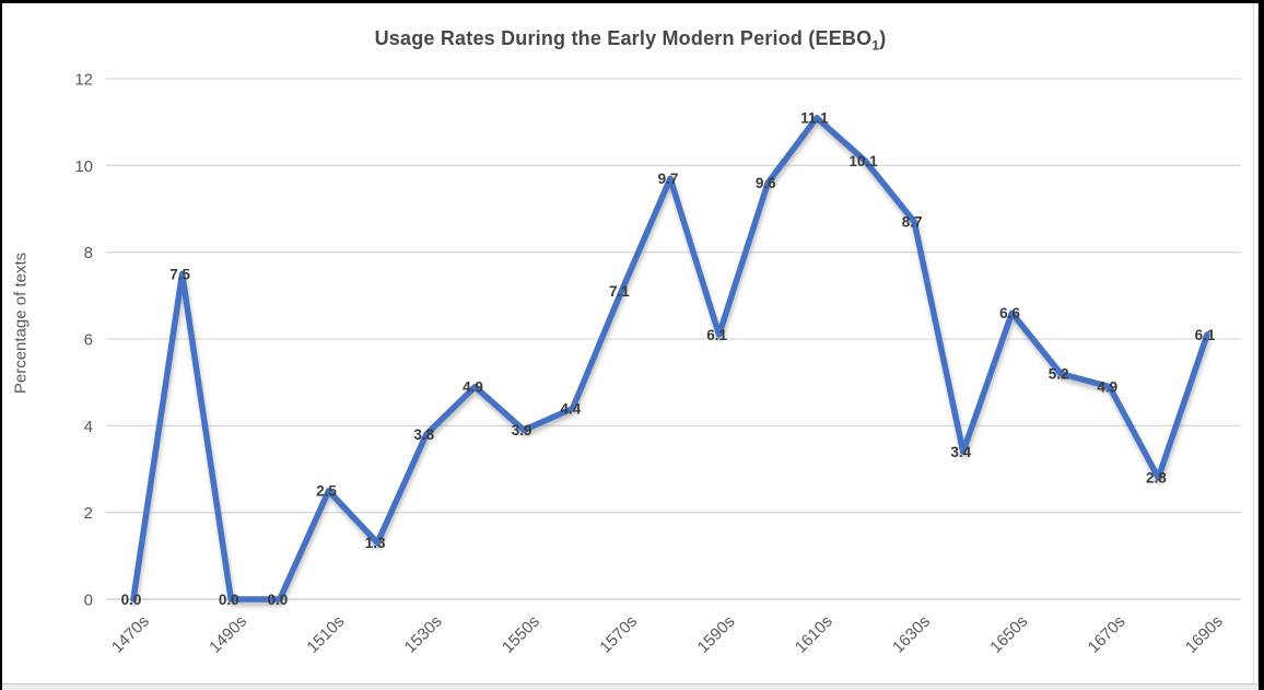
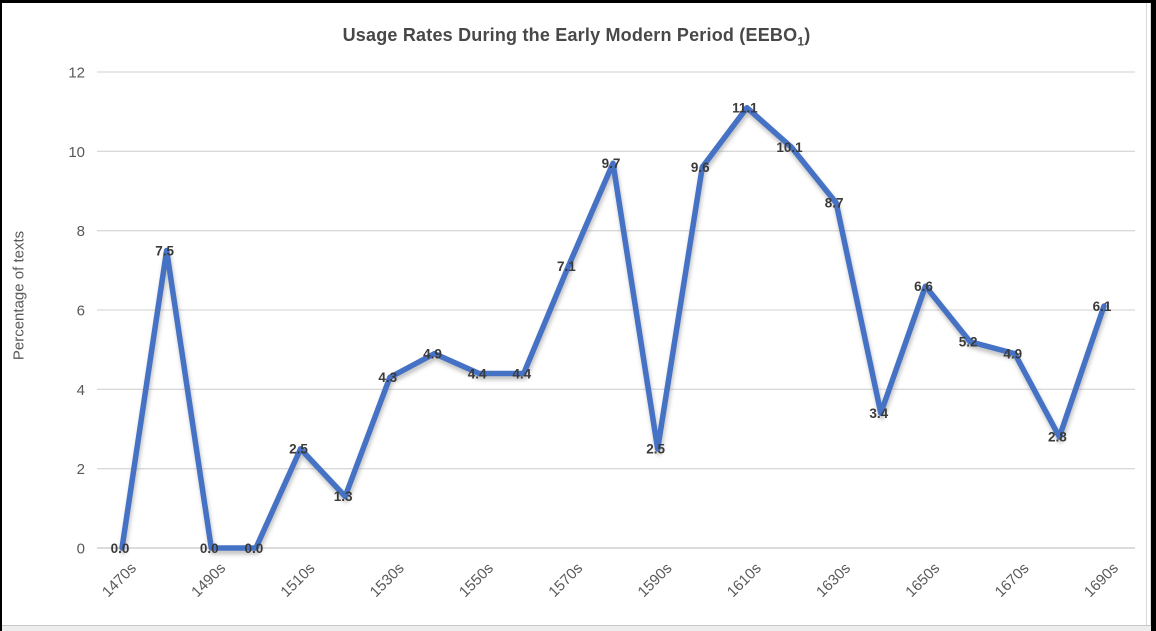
1530s: 3.8 -> 4.3
1550s: 3.9 -> 4.4
1590s: 6.1 -> 2.5
